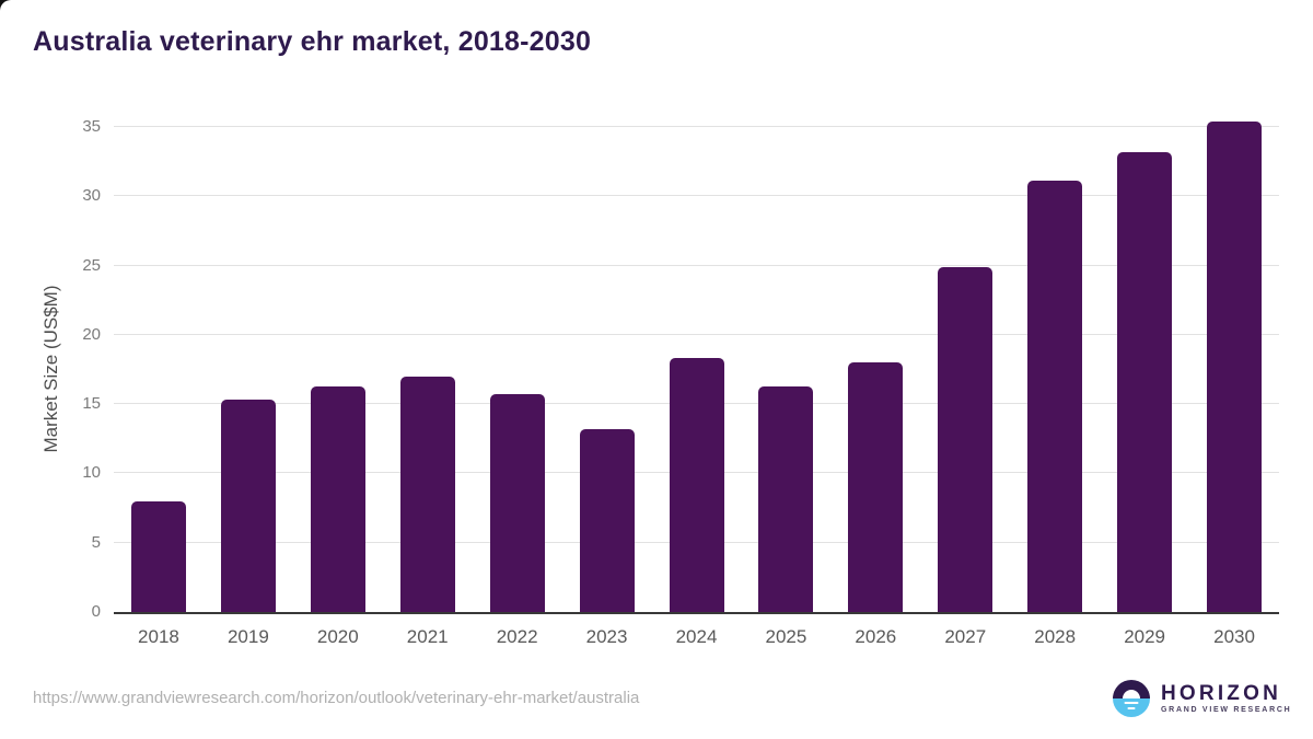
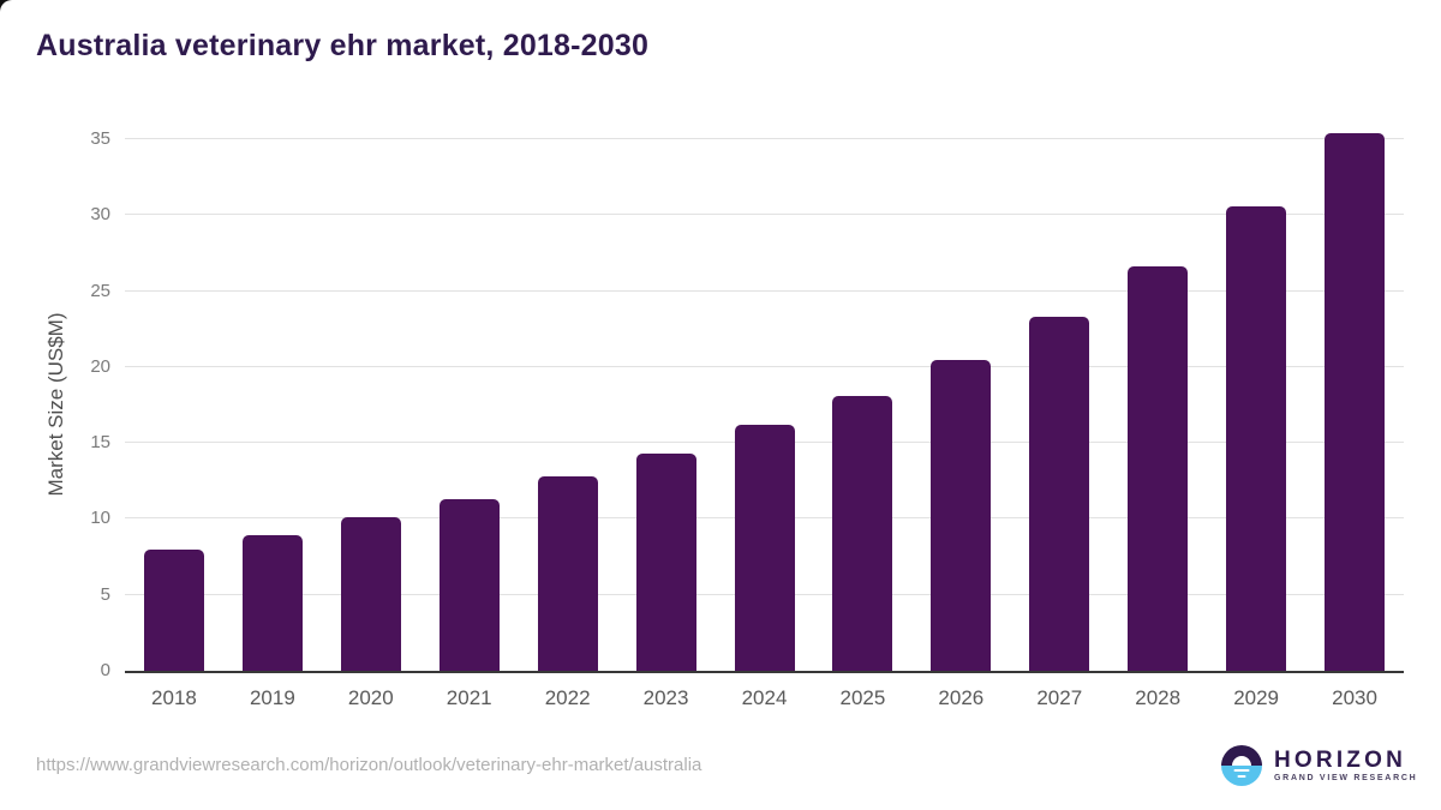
2019: 15.3 -> 8.9
2020: 16.3 -> 10.1
2021: 17.0 -> 11.3
2022: 15.7 -> 12.8
2023: 13.2 -> 14.3
2024: 18.3 -> 16.2
2025: 16.3 -> 18.1
2026: 18.0 -> 20.5
2027: 24.9 -> 23.3
2028: 31.1 -> 26.6
2029: 33.2 -> 30.6
